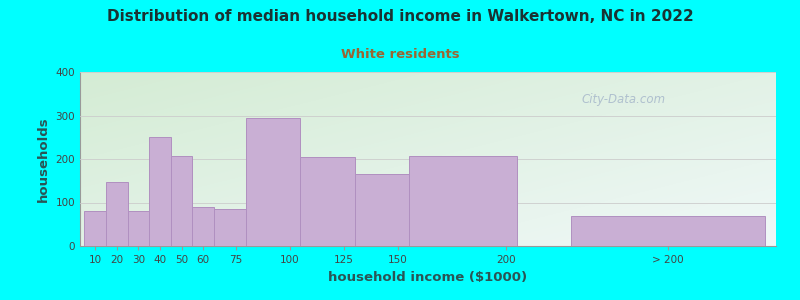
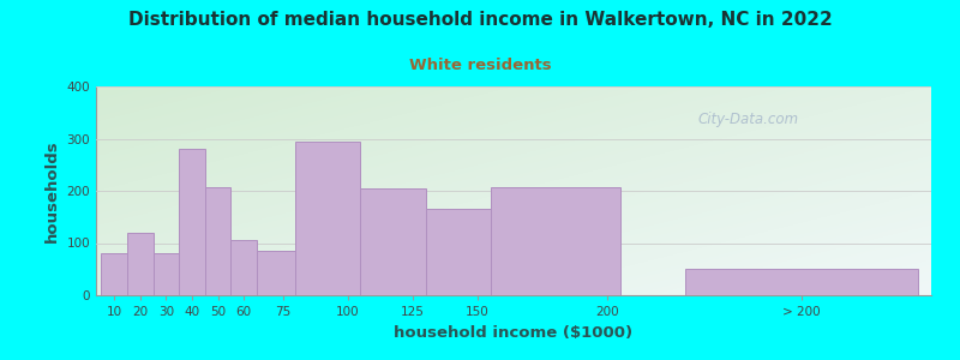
20: 148 -> 120
40: 250 -> 280
60: 90 -> 105
> 200: 70 -> 50
